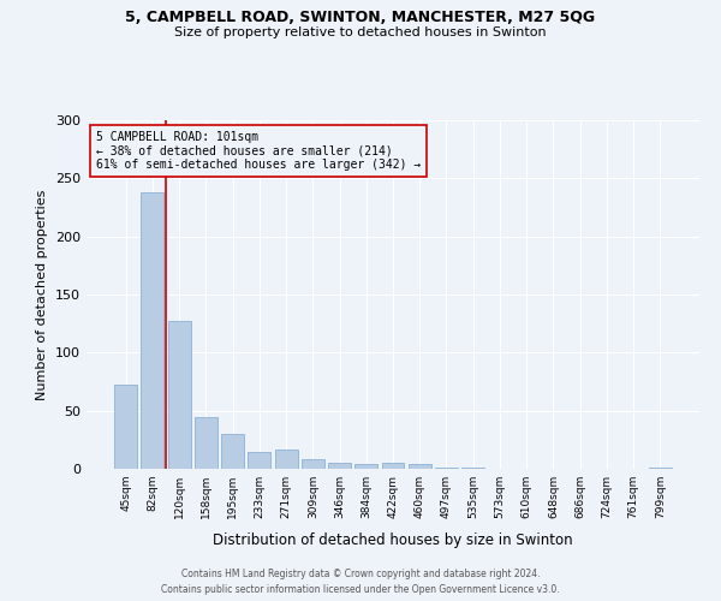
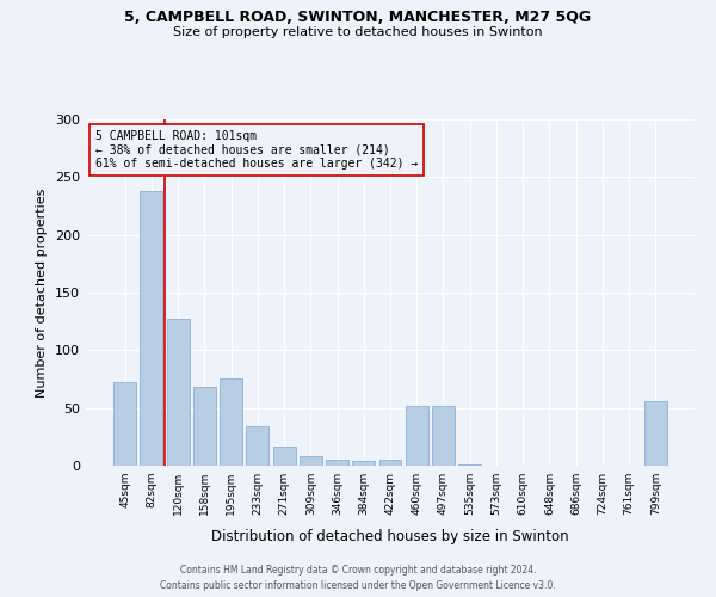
158sqm: 44 -> 68
195sqm: 30 -> 76
233sqm: 14 -> 34
460sqm: 4 -> 52
497sqm: 1 -> 52
799sqm: 1 -> 56
